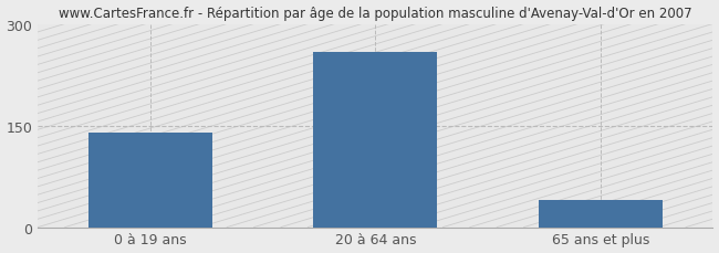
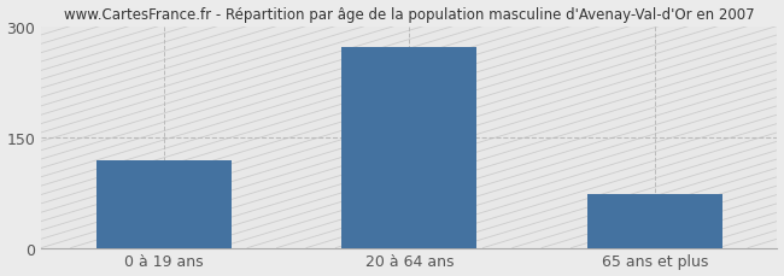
0 à 19 ans: 140 -> 118
20 à 64 ans: 258 -> 272
65 ans et plus: 40 -> 72
